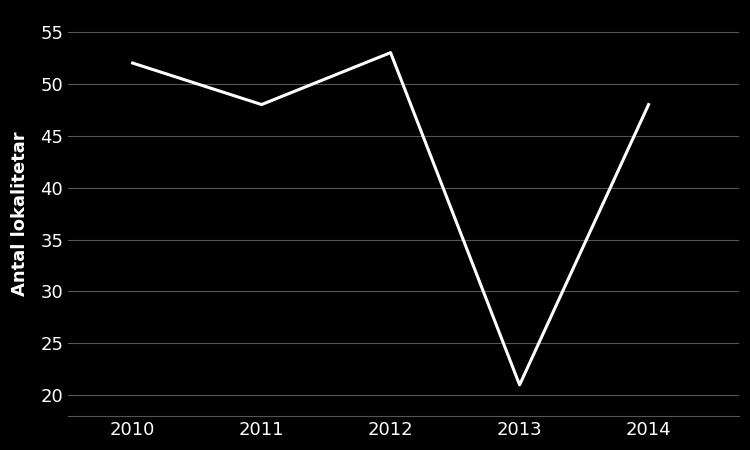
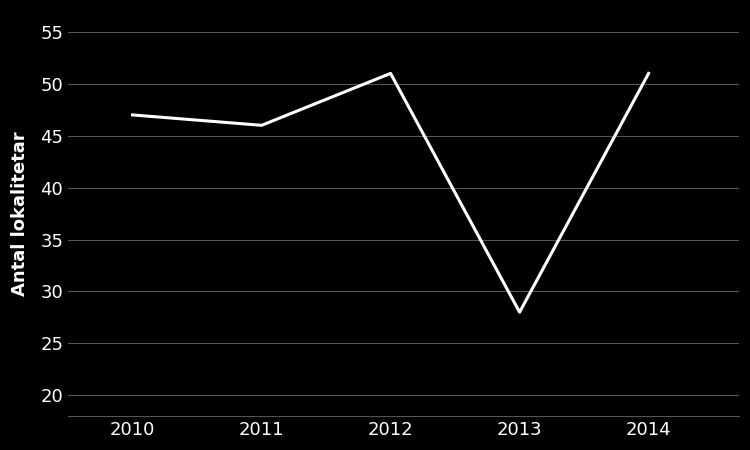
2010: 52 -> 47
2011: 48 -> 46
2012: 53 -> 51
2013: 21 -> 28
2014: 48 -> 51
